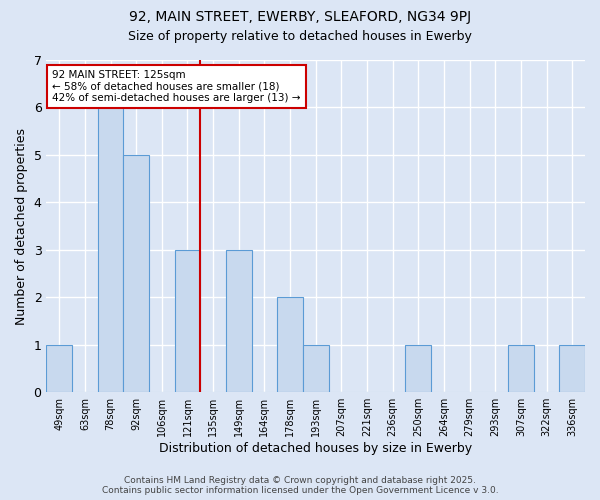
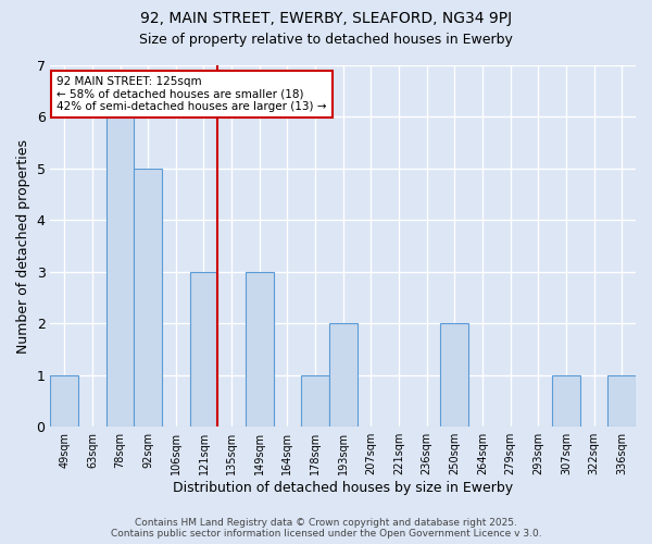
178sqm: 2 -> 1
193sqm: 1 -> 2
250sqm: 1 -> 2
